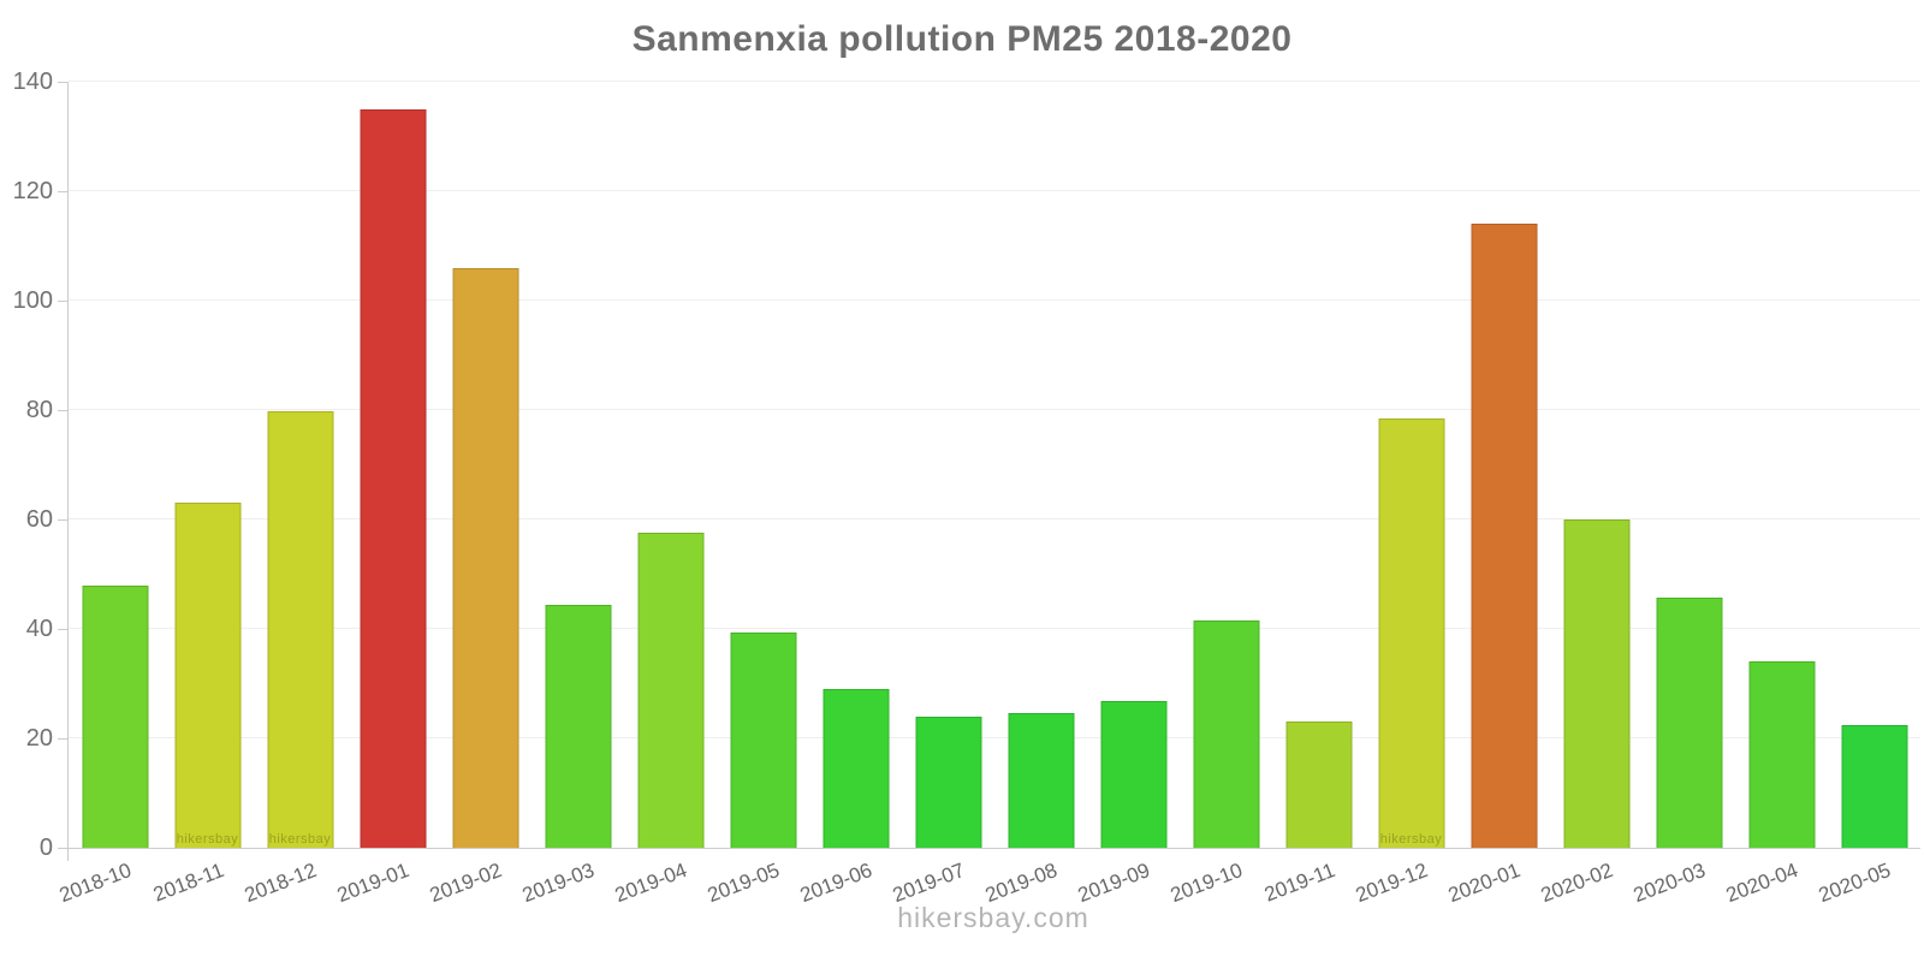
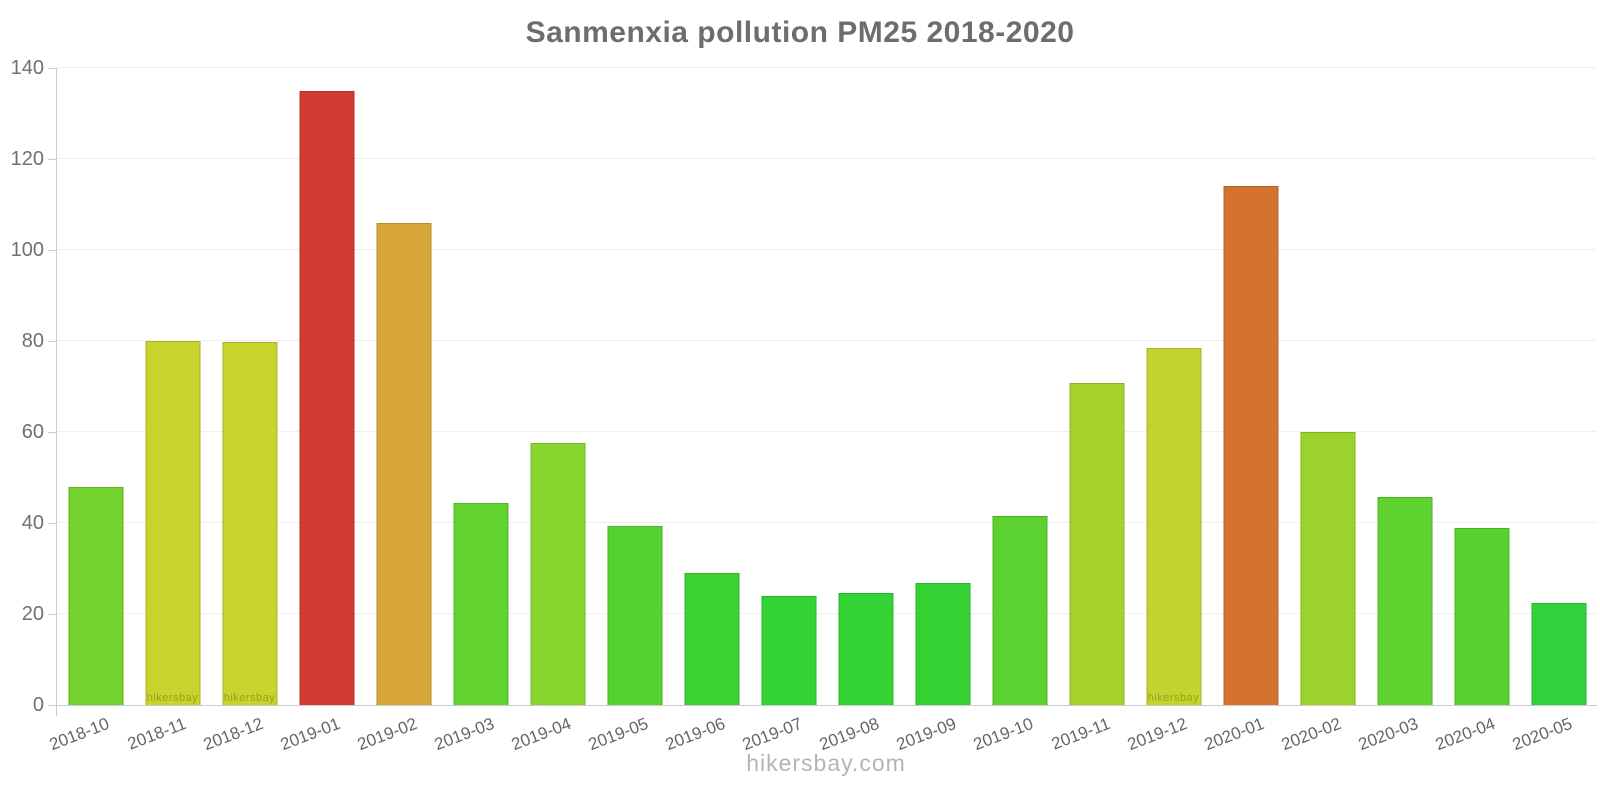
2018-11: 63 -> 80
2019-11: 23 -> 71
2020-04: 34 -> 39
